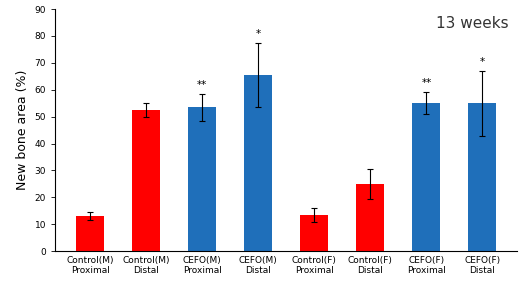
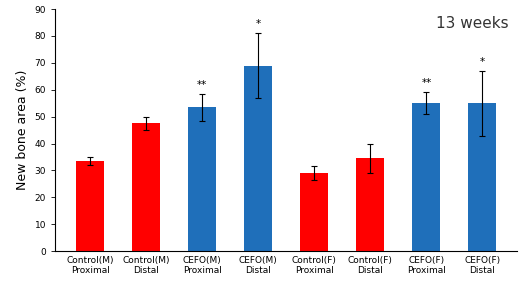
Control(M) Proximal: 13.0 -> 33.5
Control(M) Distal: 52.5 -> 47.5
CEFO(M) Distal: 65.5 -> 69.0
Control(F) Proximal: 13.5 -> 29.0
Control(F) Distal: 25.0 -> 34.5
